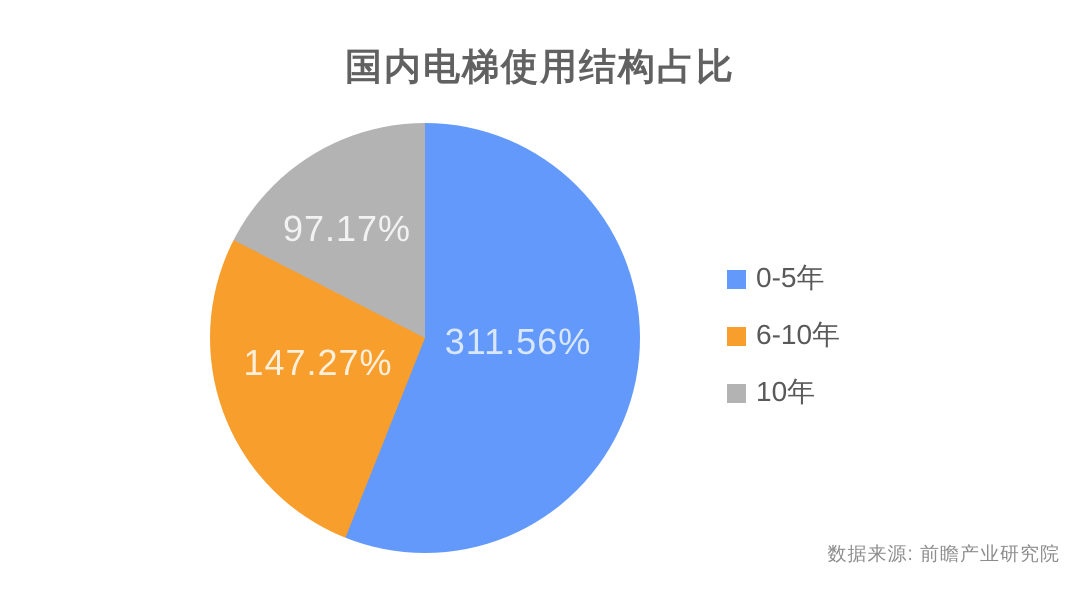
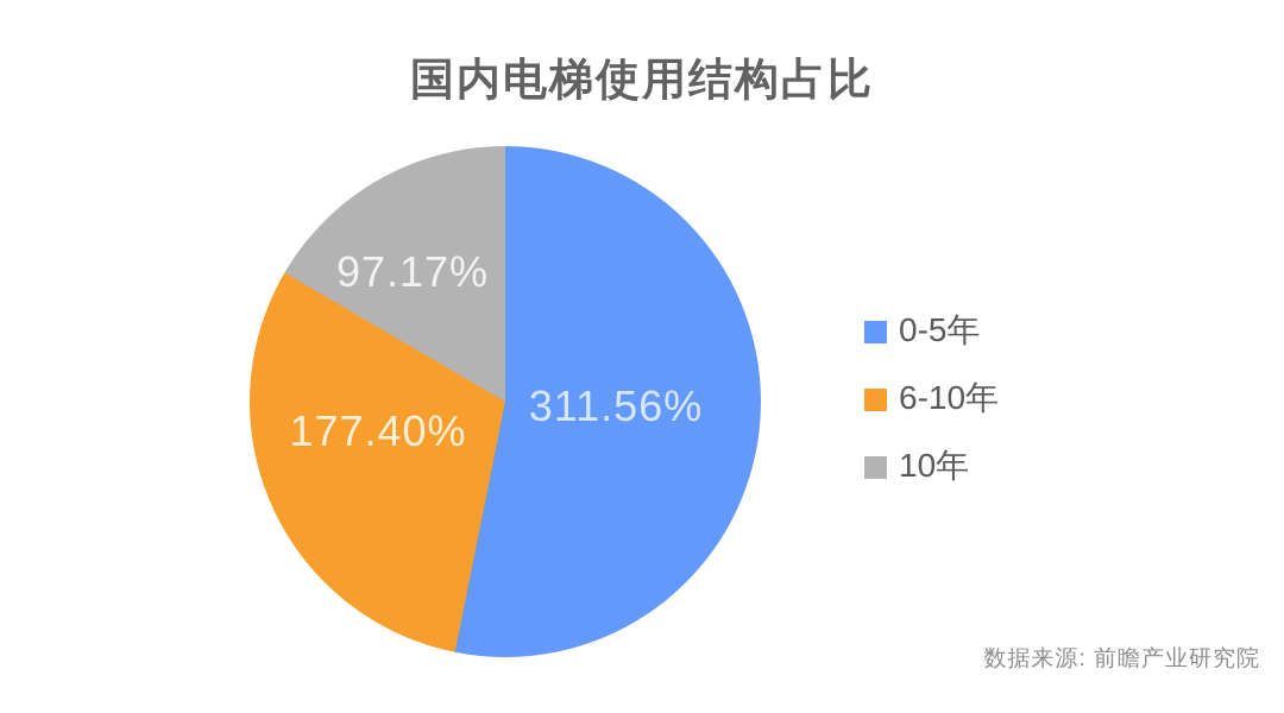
6-10年: 147.27% -> 177.40%
